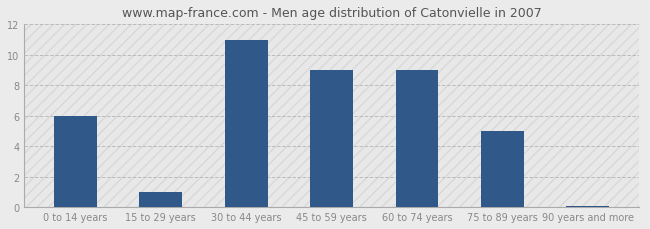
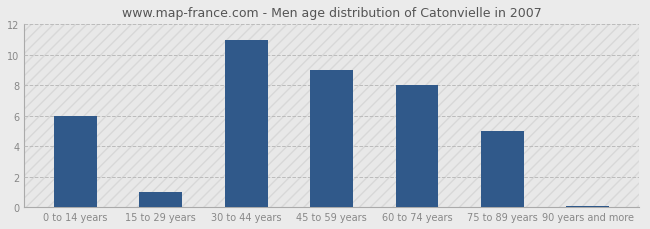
60 to 74 years: 9.0 -> 8.0
